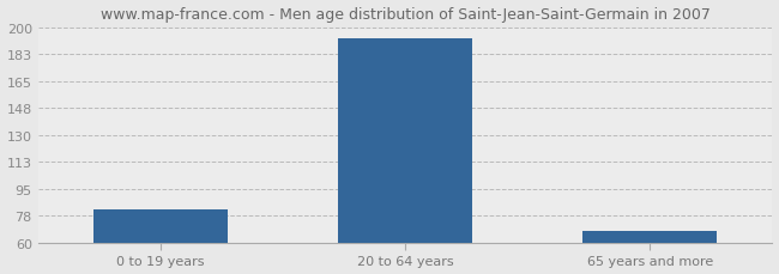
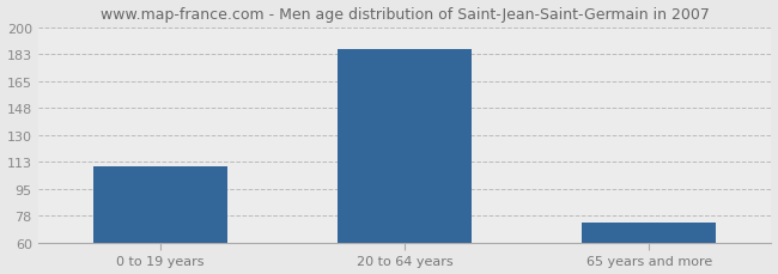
0 to 19 years: 82 -> 110
20 to 64 years: 193 -> 186
65 years and more: 68 -> 73
